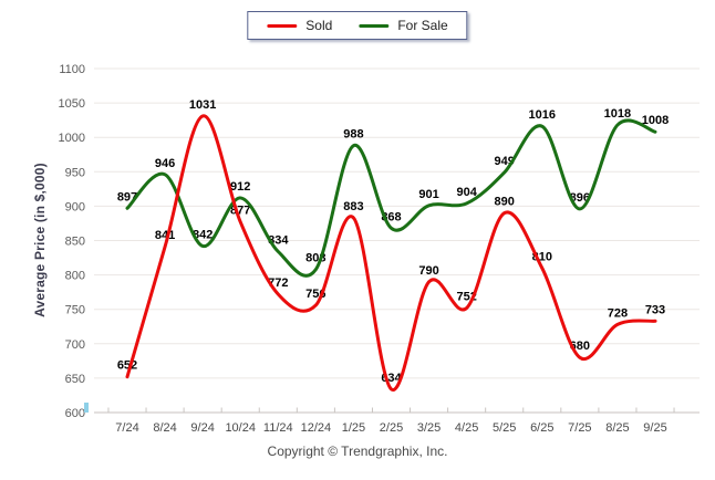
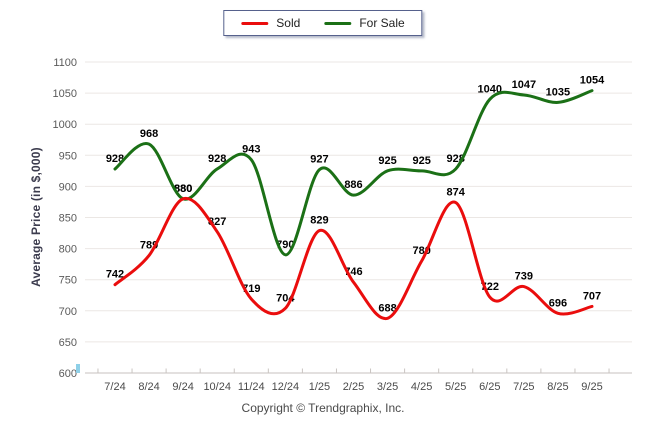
Sold/7/24: 652 -> 742
For Sale/7/24: 897 -> 928
Sold/8/24: 841 -> 789
For Sale/8/24: 946 -> 968
Sold/9/24: 1031 -> 880
For Sale/9/24: 842 -> 880
Sold/10/24: 877 -> 827
For Sale/10/24: 912 -> 928
Sold/11/24: 772 -> 719
For Sale/11/24: 834 -> 943
Sold/12/24: 756 -> 704
For Sale/12/24: 808 -> 790
Sold/1/25: 883 -> 829
For Sale/1/25: 988 -> 927
Sold/2/25: 634 -> 746
For Sale/2/25: 868 -> 886
Sold/3/25: 790 -> 688
For Sale/3/25: 901 -> 925
Sold/4/25: 752 -> 780
For Sale/4/25: 904 -> 925
Sold/5/25: 890 -> 874
For Sale/5/25: 949 -> 928
Sold/6/25: 810 -> 722
For Sale/6/25: 1016 -> 1040
Sold/7/25: 680 -> 739
For Sale/7/25: 896 -> 1047
Sold/8/25: 728 -> 696
For Sale/8/25: 1018 -> 1035
Sold/9/25: 733 -> 707
For Sale/9/25: 1008 -> 1054
